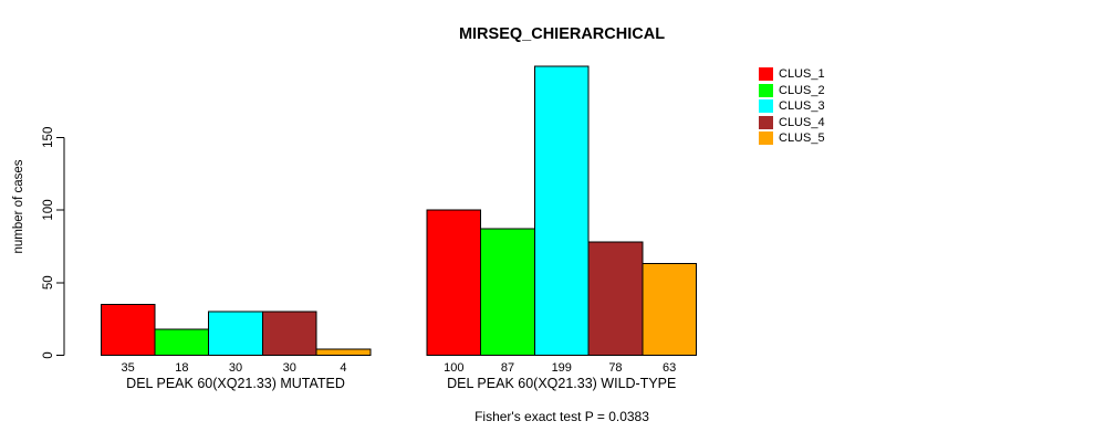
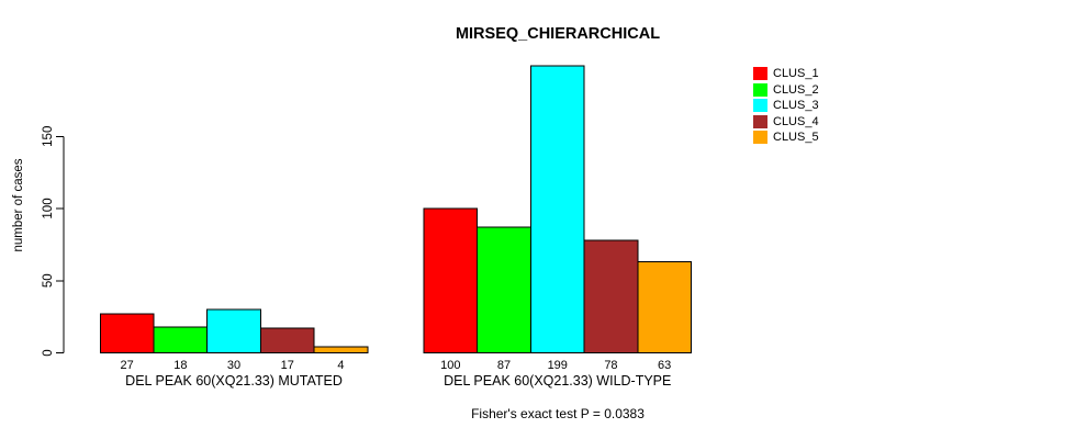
CLUS_1/DEL PEAK 60(XQ21.33) MUTATED: 35 -> 27
CLUS_4/DEL PEAK 60(XQ21.33) MUTATED: 30 -> 17
